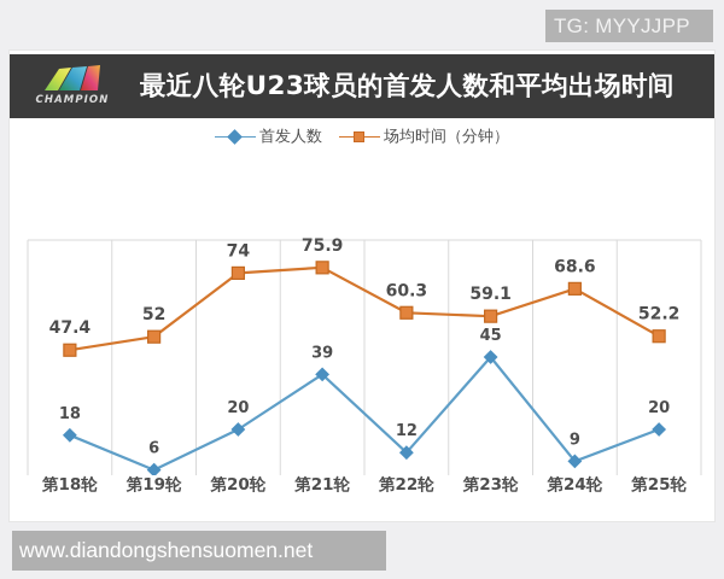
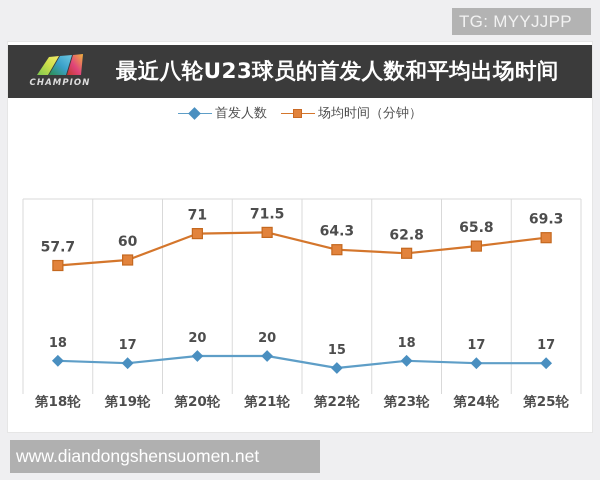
场均时间（分钟）/第18轮: 47.4 -> 57.7
首发人数/第19轮: 6 -> 17
场均时间（分钟）/第19轮: 52 -> 60
场均时间（分钟）/第20轮: 74 -> 71
首发人数/第21轮: 39 -> 20
场均时间（分钟）/第21轮: 75.9 -> 71.5
首发人数/第22轮: 12 -> 15
场均时间（分钟）/第22轮: 60.3 -> 64.3
首发人数/第23轮: 45 -> 18
场均时间（分钟）/第23轮: 59.1 -> 62.8
首发人数/第24轮: 9 -> 17
场均时间（分钟）/第24轮: 68.6 -> 65.8
首发人数/第25轮: 20 -> 17
场均时间（分钟）/第25轮: 52.2 -> 69.3
